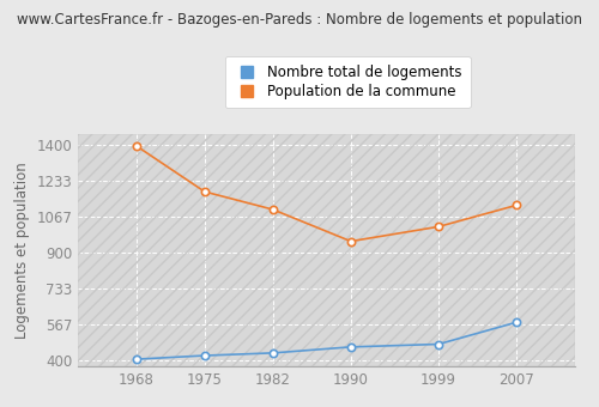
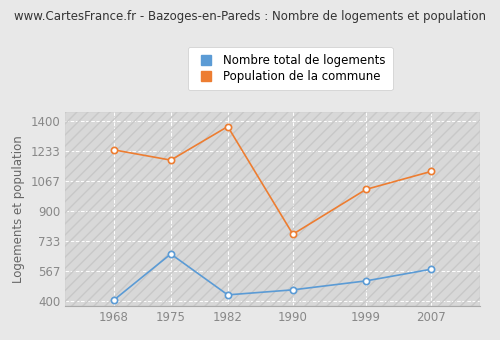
Population de la commune/1968: 1400 -> 1240
Nombre total de logements/1975: 420 -> 660
Population de la commune/1982: 1100 -> 1370
Population de la commune/1990: 950 -> 770
Nombre total de logements/1999: 470 -> 510
